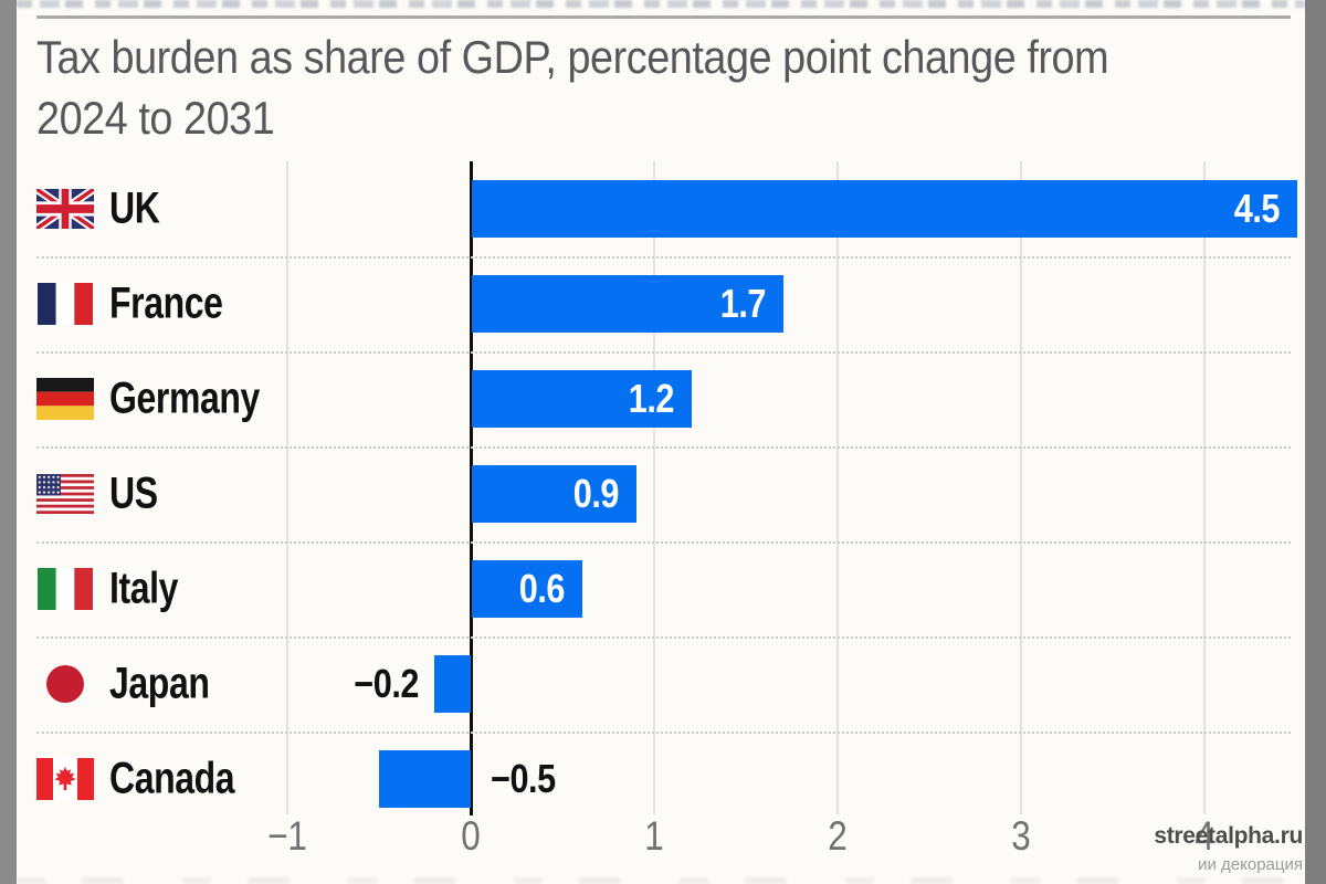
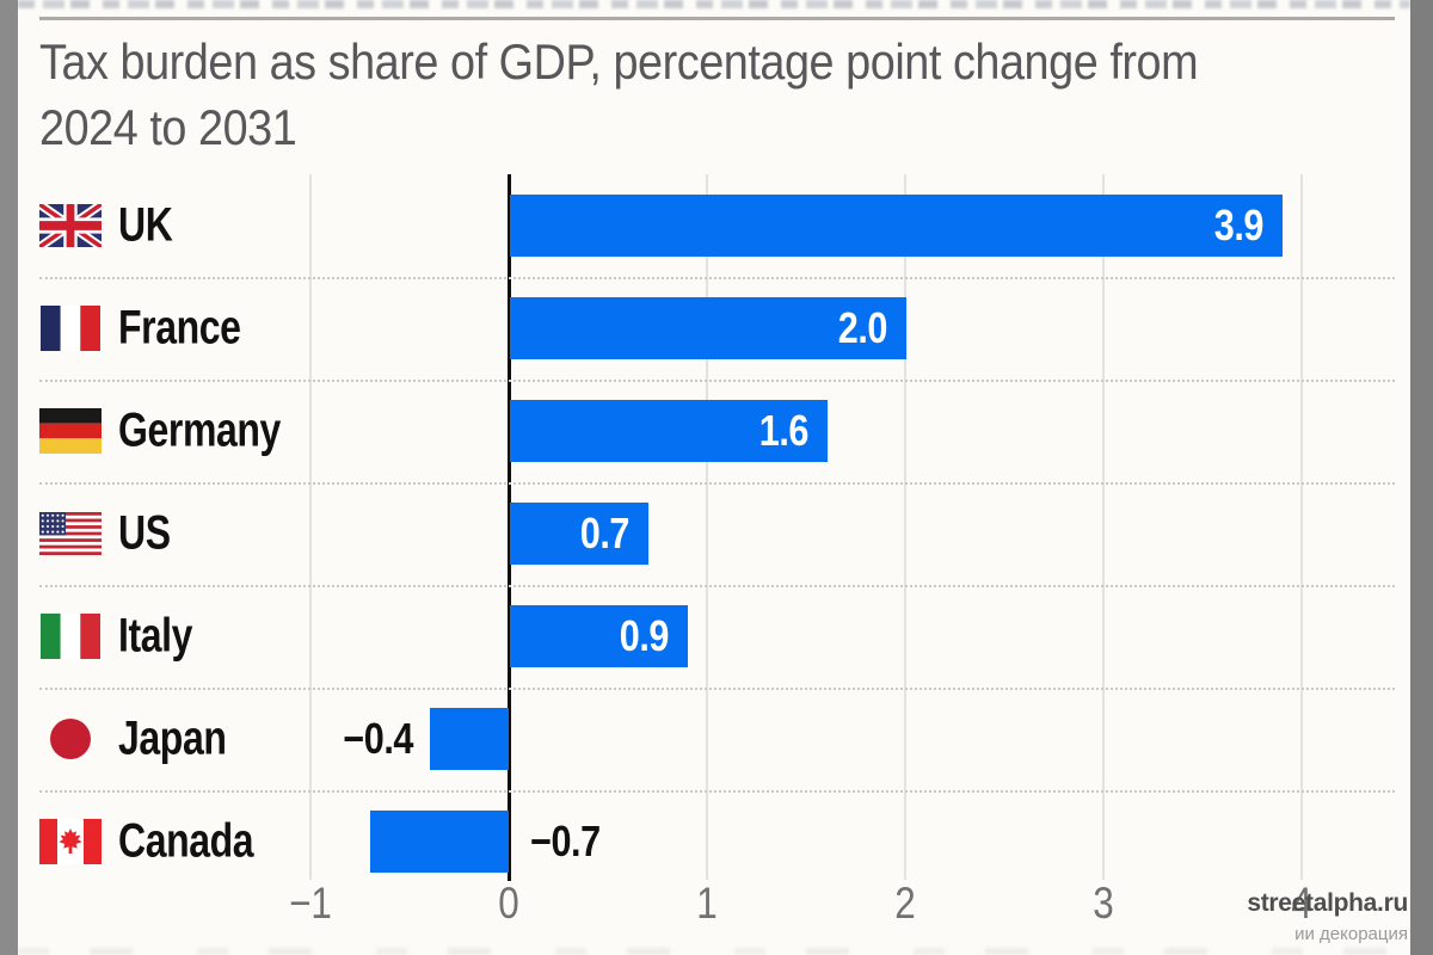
UK: 4.5 -> 3.9
France: 1.7 -> 2.0
Germany: 1.2 -> 1.6
US: 0.9 -> 0.7
Italy: 0.6 -> 0.9
Japan: −0.2 -> −0.4
Canada: −0.5 -> −0.7
